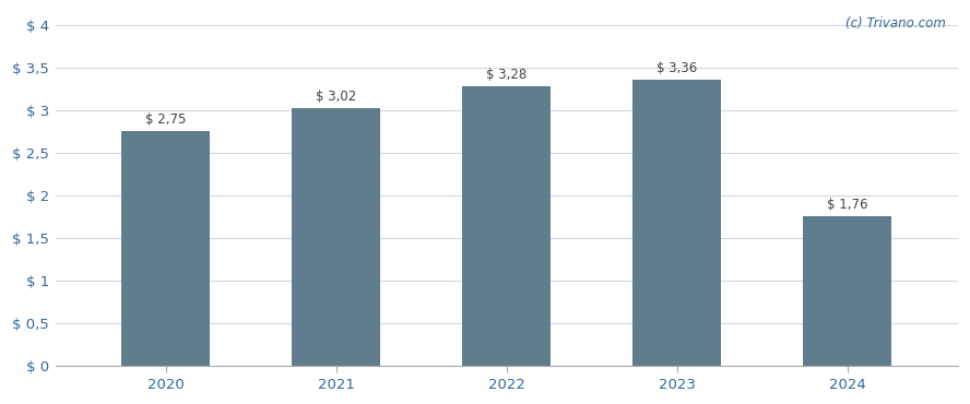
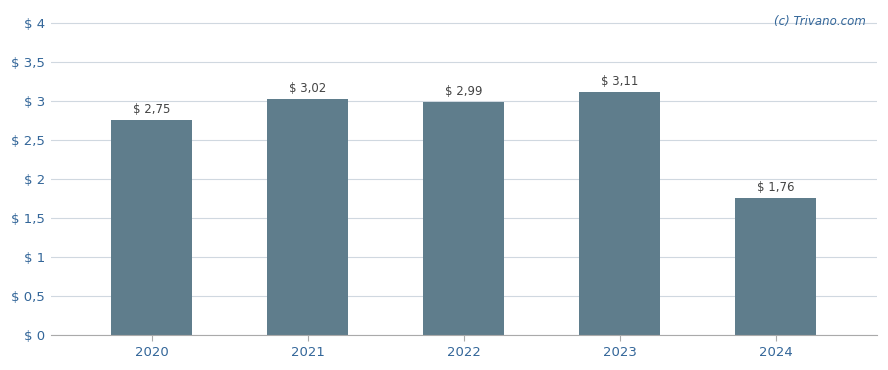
2022: 3,28 -> 2,99
2023: 3,36 -> 3,11
